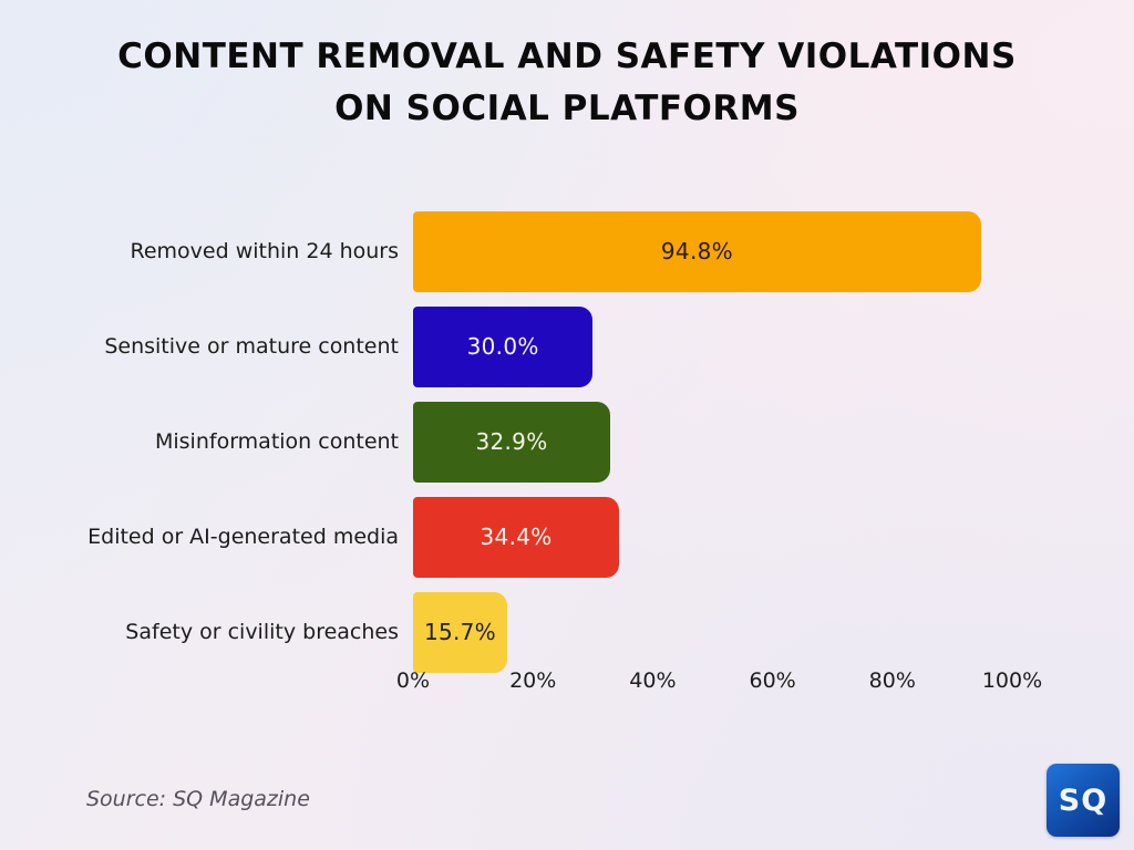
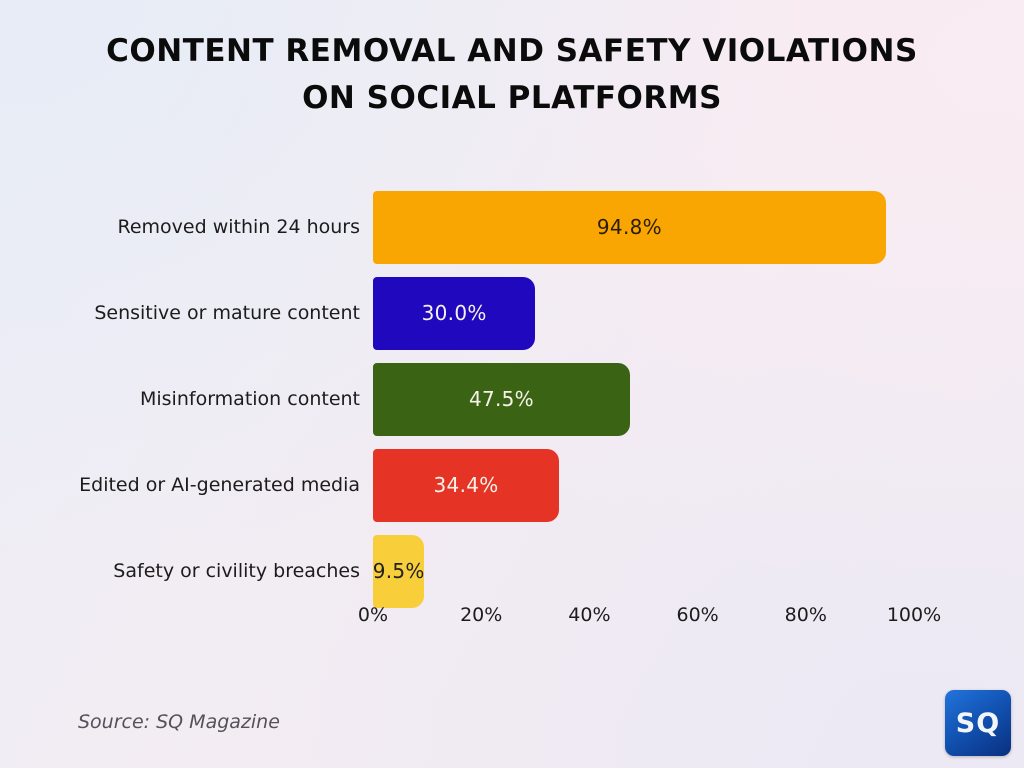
Misinformation content: 32.9% -> 47.5%
Safety or civility breaches: 15.7% -> 9.5%
